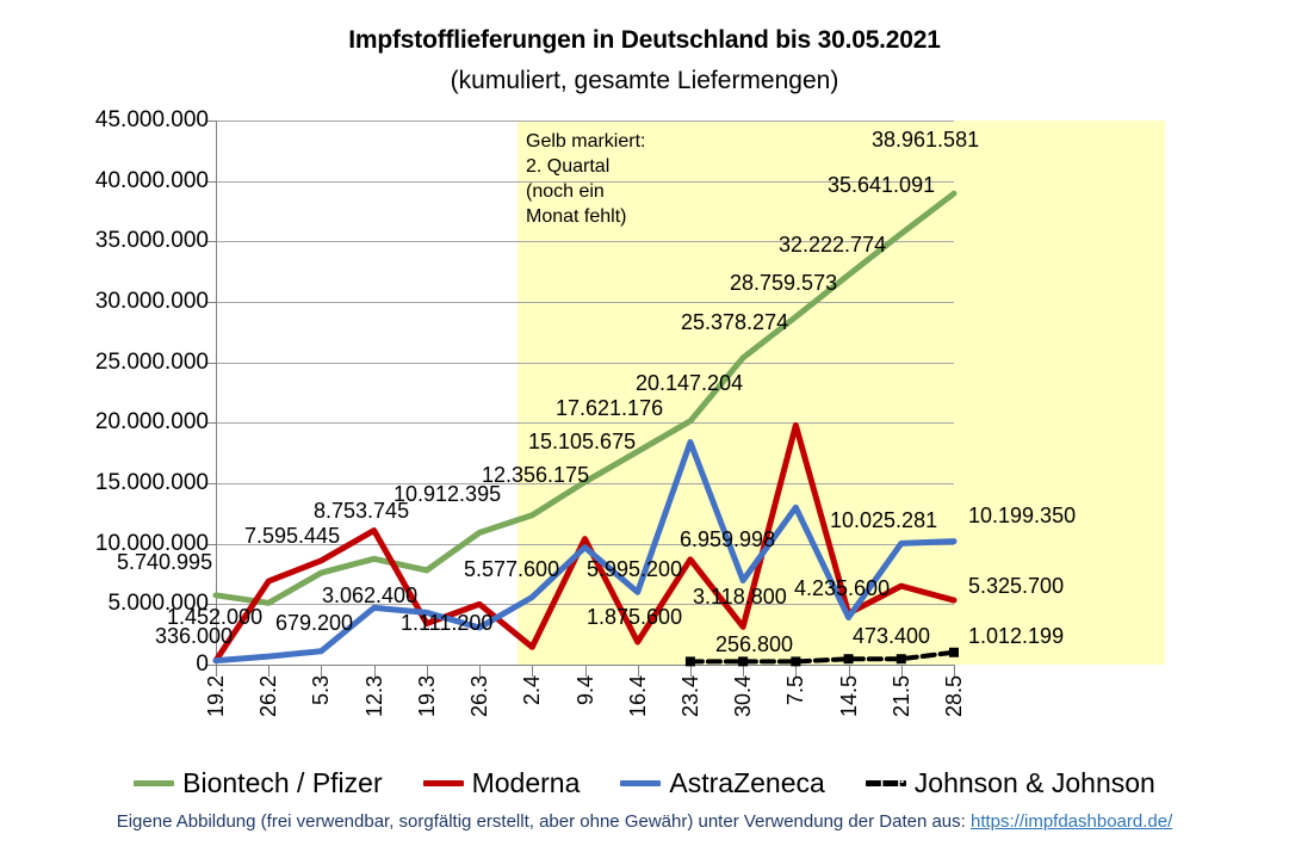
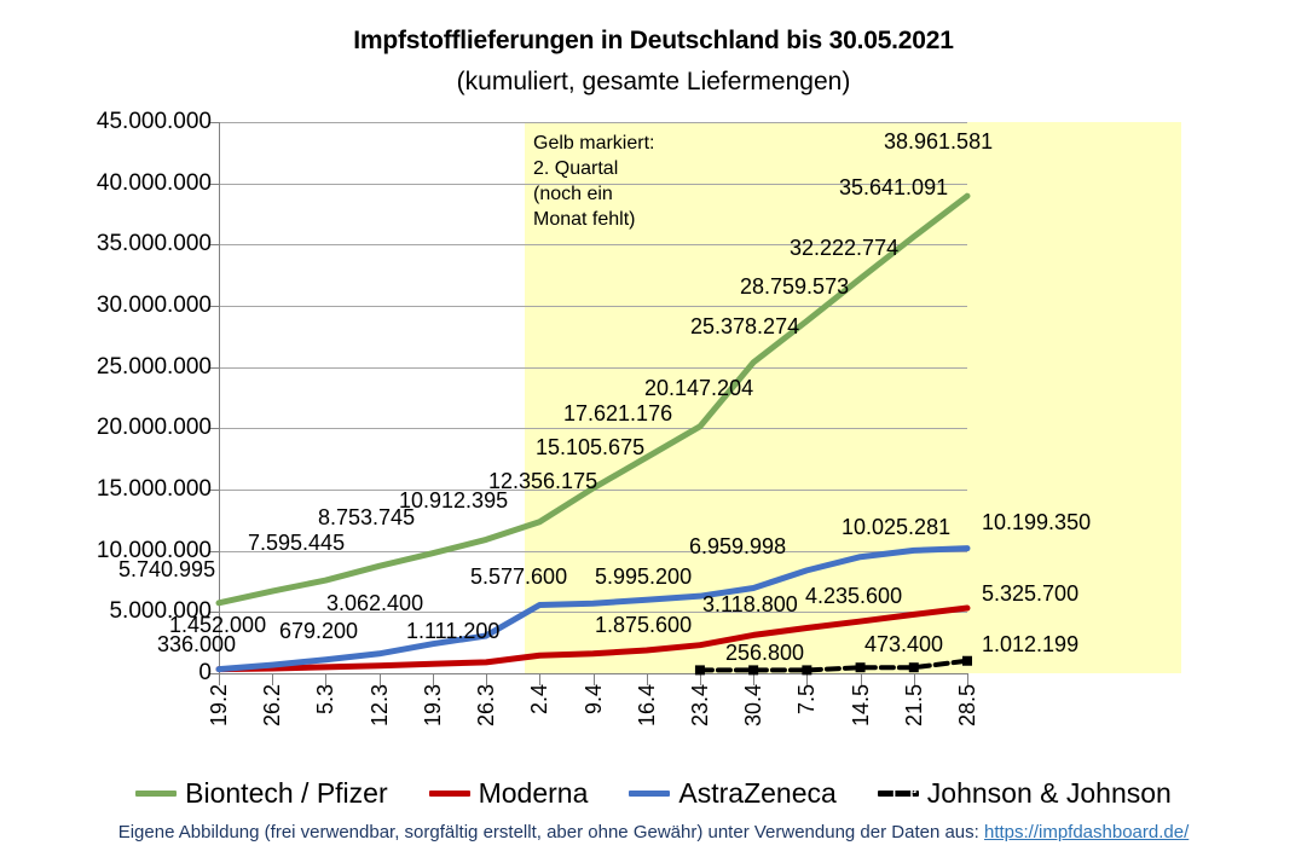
Biontech / Pfizer/26.2: 5100000 -> 6700000
Moderna/26.2: 6900000 -> 400000
Moderna/5.3: 8600000 -> 500000
Moderna/12.3: 11100000 -> 600000
AstraZeneca/12.3: 4700000 -> 1600000
Biontech / Pfizer/19.3: 7800000 -> 9800000
Moderna/19.3: 3400000 -> 800000
AstraZeneca/19.3: 4300000 -> 2400000
Moderna/26.3: 5000000 -> 900000
Moderna/9.4: 10400000 -> 1600000
AstraZeneca/9.4: 9700000 -> 5700000
Moderna/23.4: 8700000 -> 2300000
AstraZeneca/23.4: 18400000 -> 6300000
Moderna/7.5: 19800000 -> 3700000
AstraZeneca/7.5: 13000000 -> 8400000
AstraZeneca/14.5: 3900000 -> 9500000
Moderna/21.5: 6500000 -> 4800000
